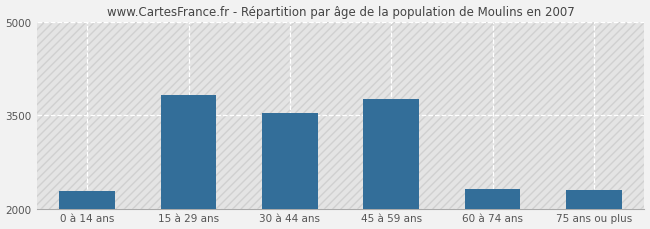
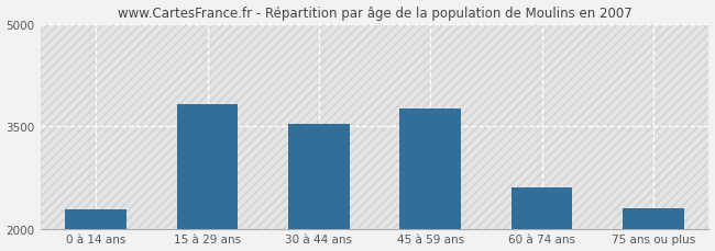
60 à 74 ans: 2310 -> 2600
